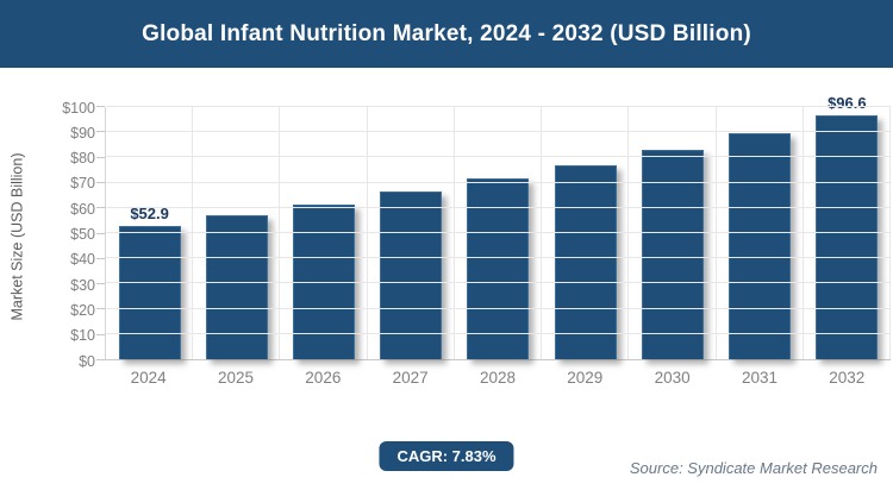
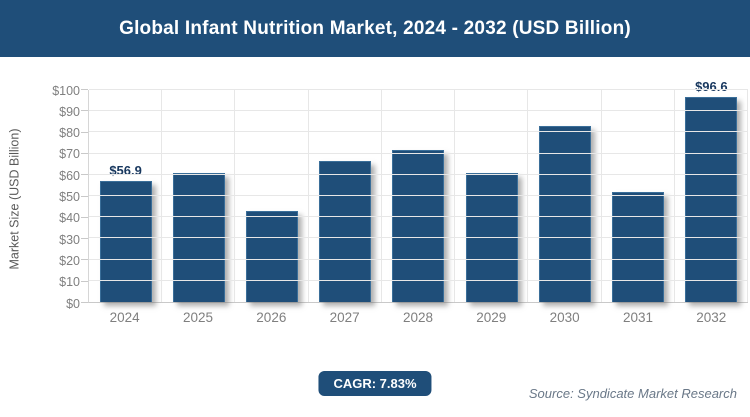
2024: $52.9 -> $56.9
2025: $57 -> $61
2026: $62 -> $43
2029: $77 -> $61
2031: $90 -> $52
